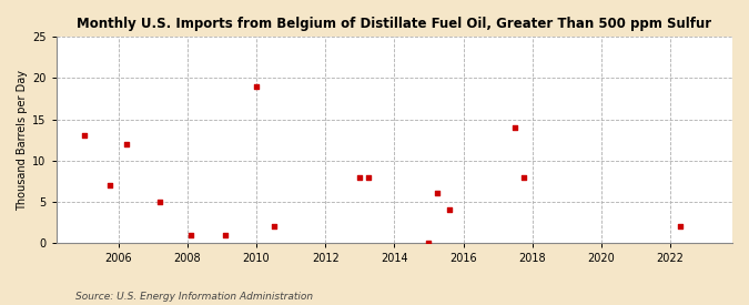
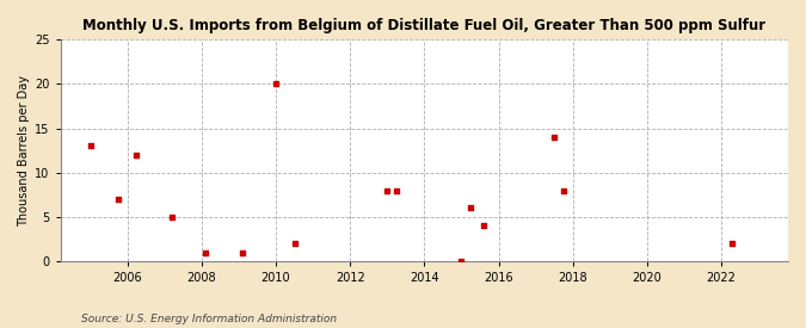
2010: 19 -> 20
